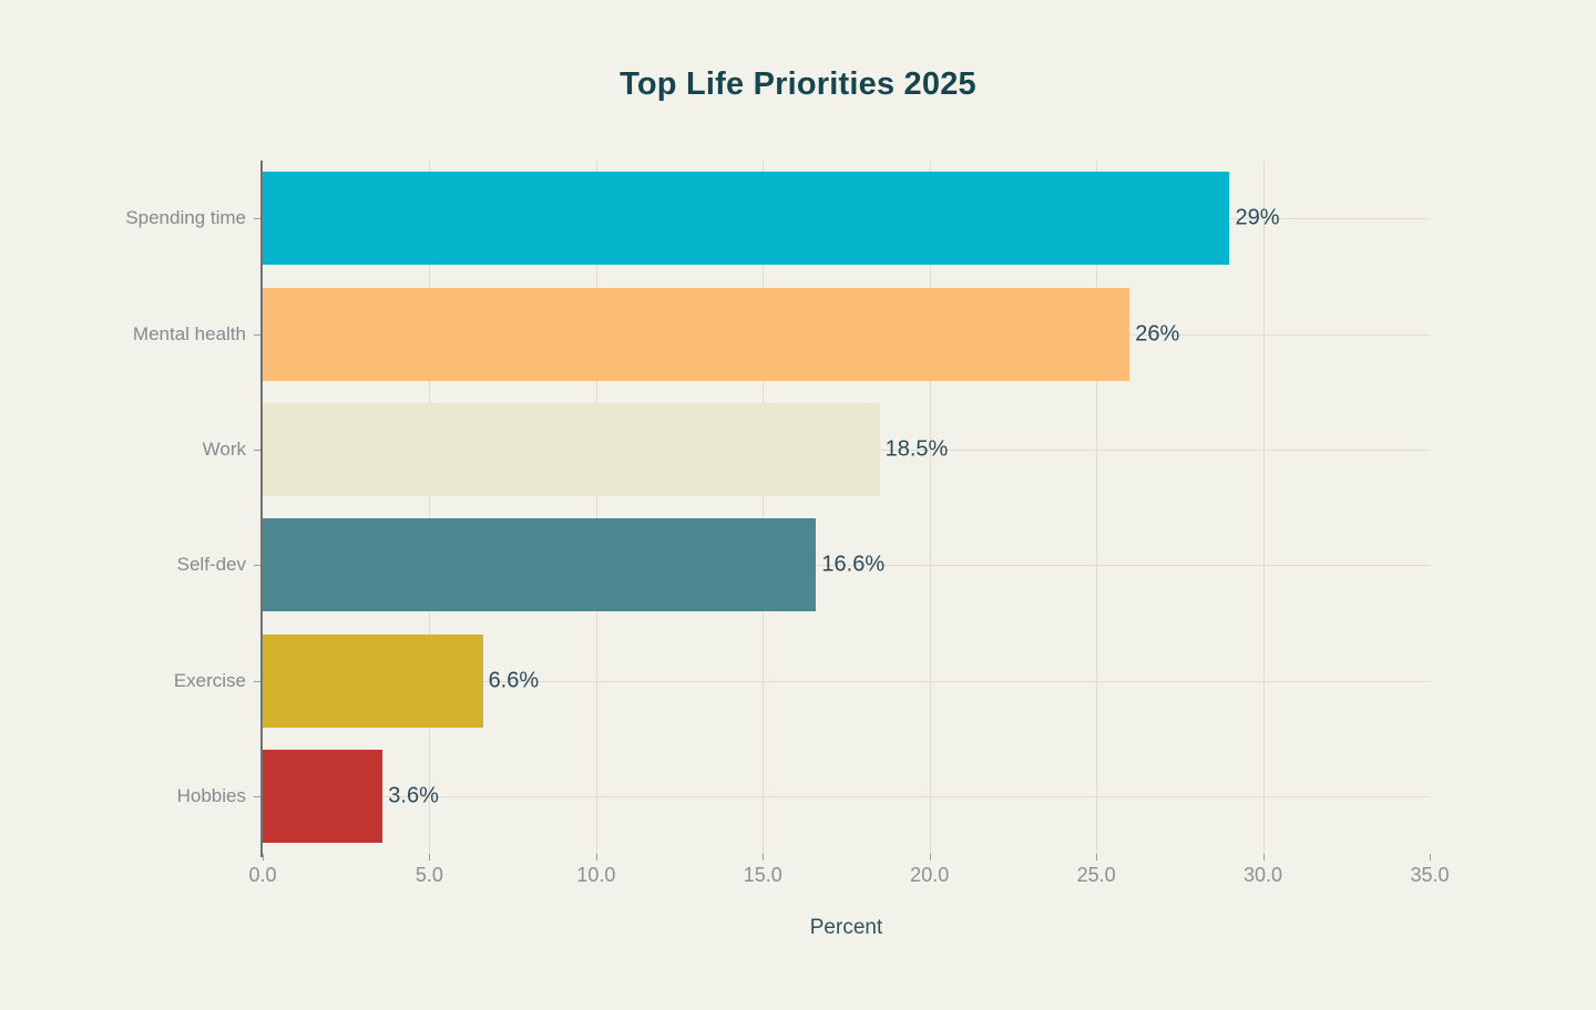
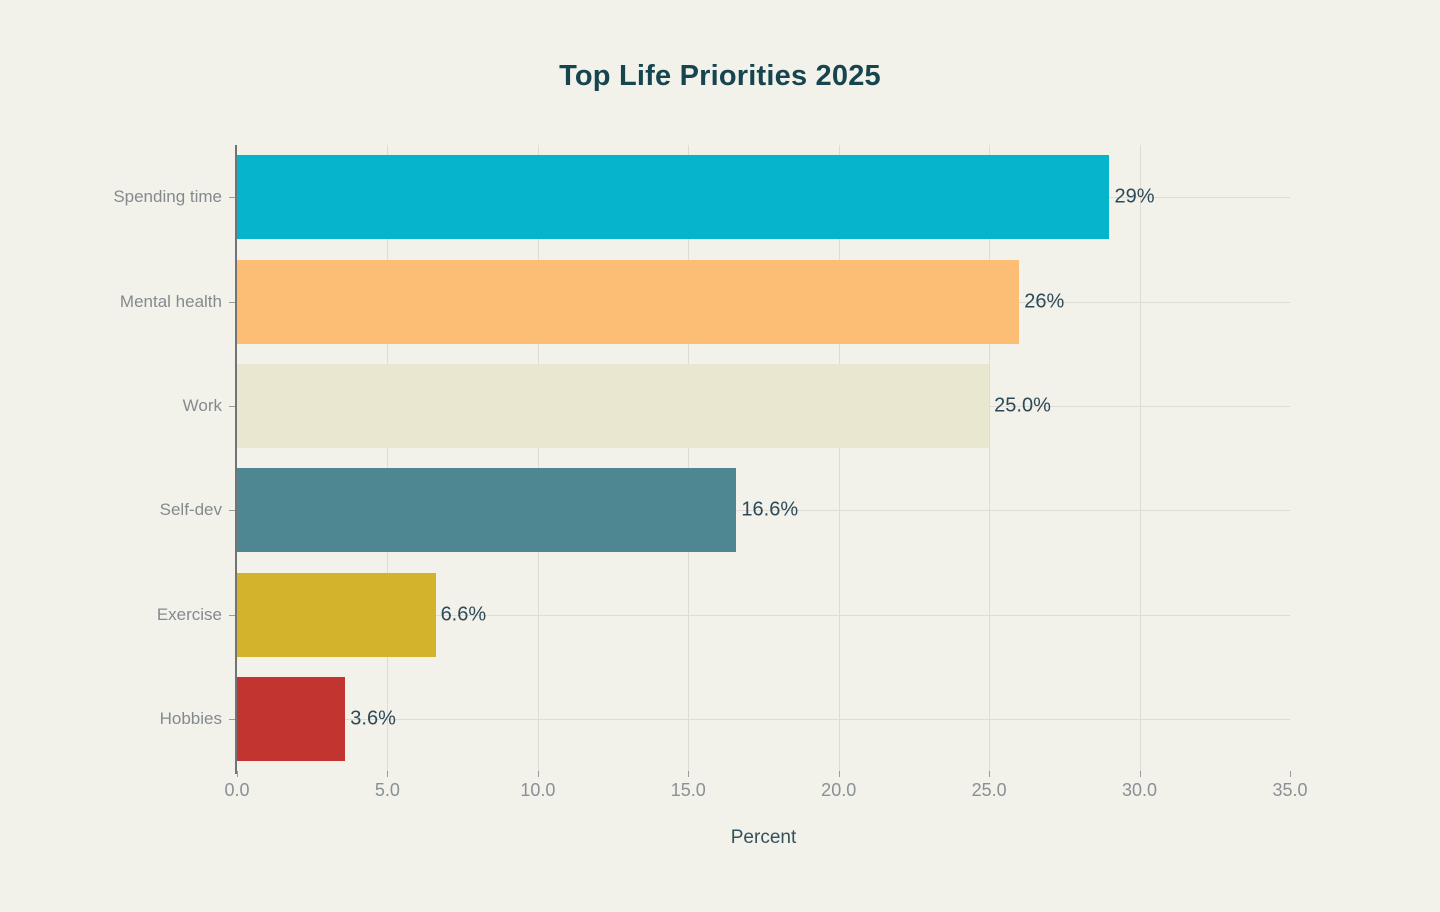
Work: 18.5% -> 25.0%
